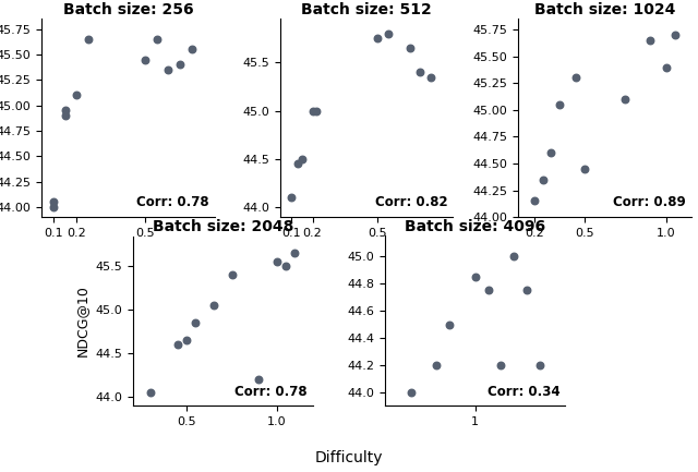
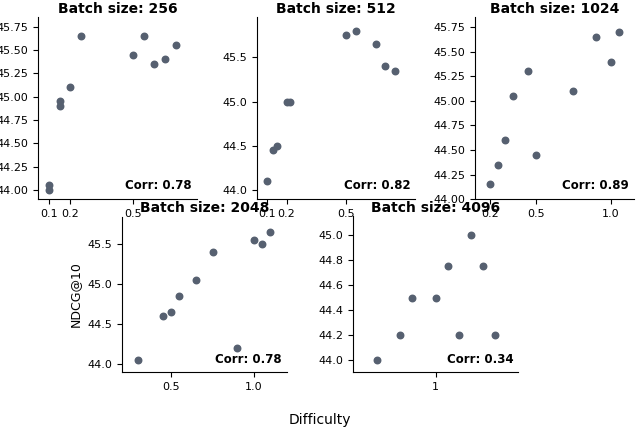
Batch size: 4096/1: 44.85 -> 44.50
